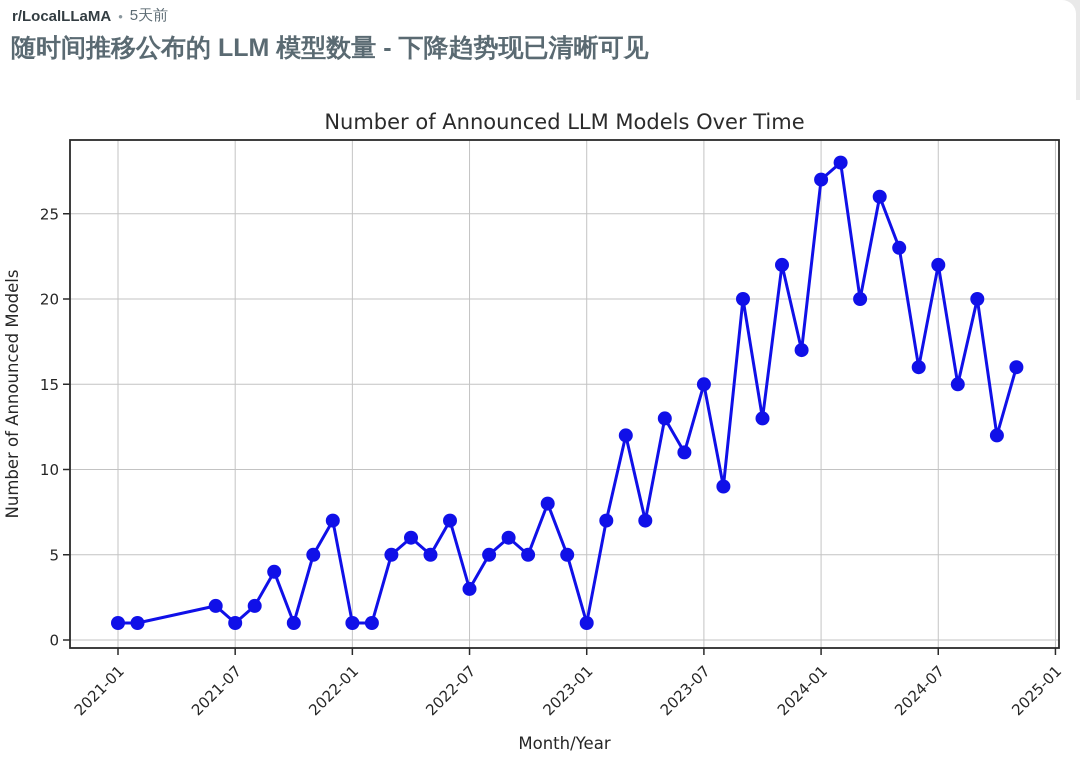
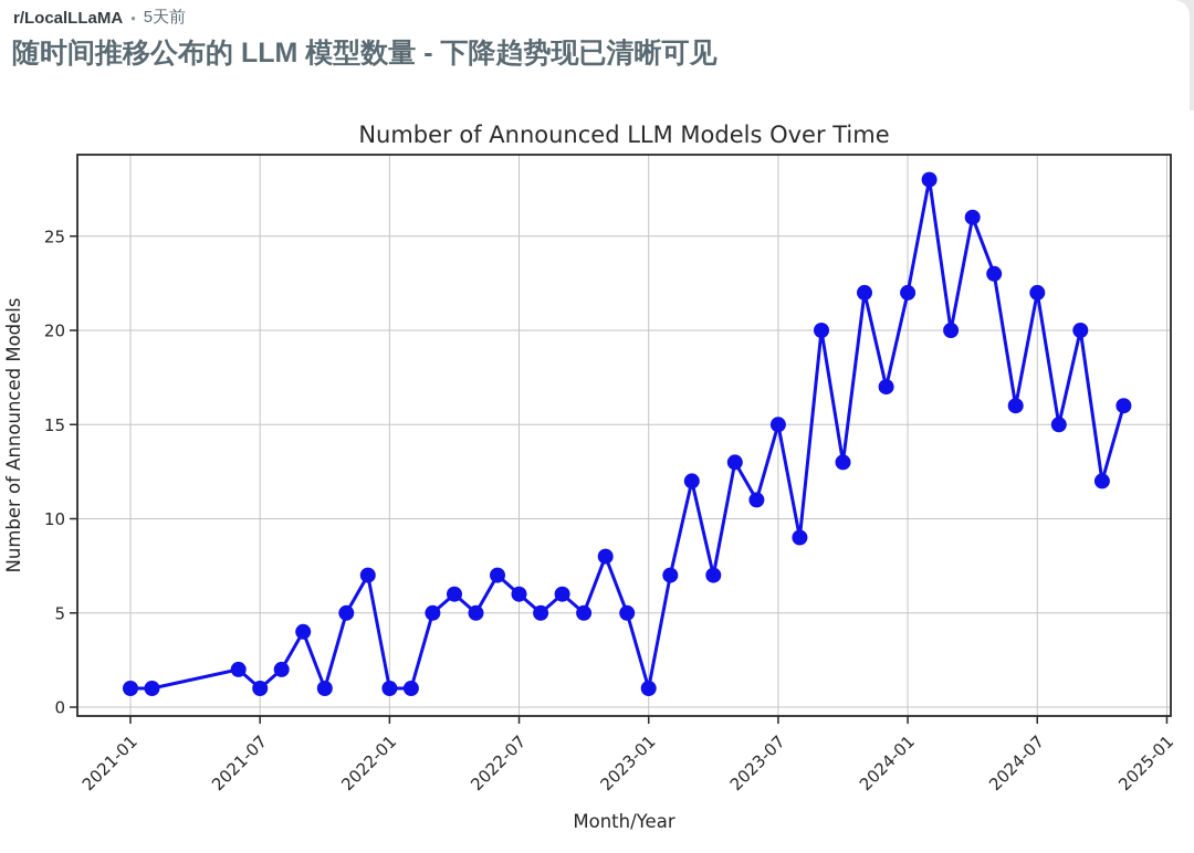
2022-07: 3 -> 6
2024-01: 27 -> 22
